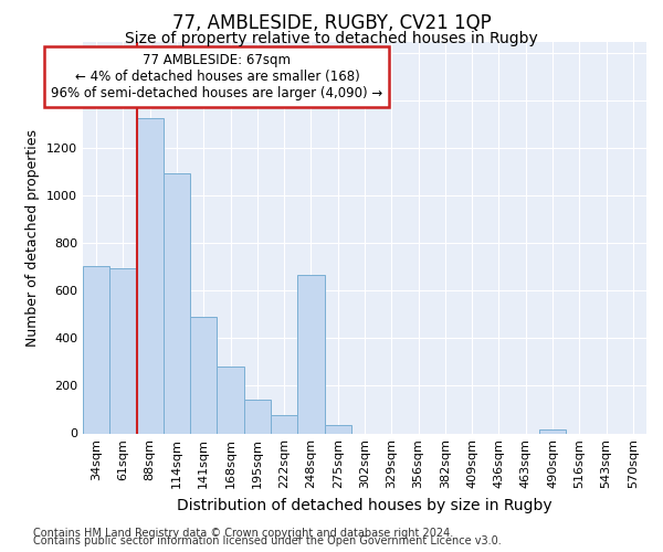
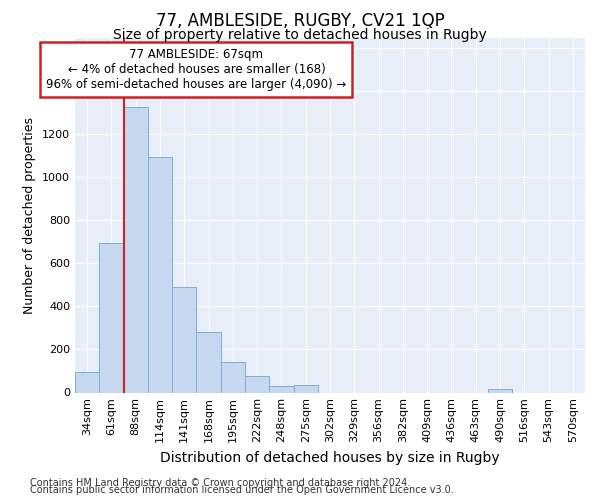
34sqm: 705 -> 95
248sqm: 665 -> 30
